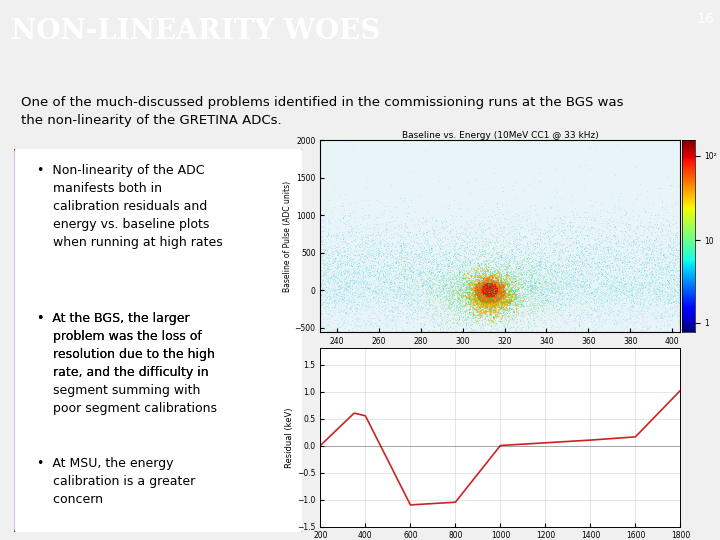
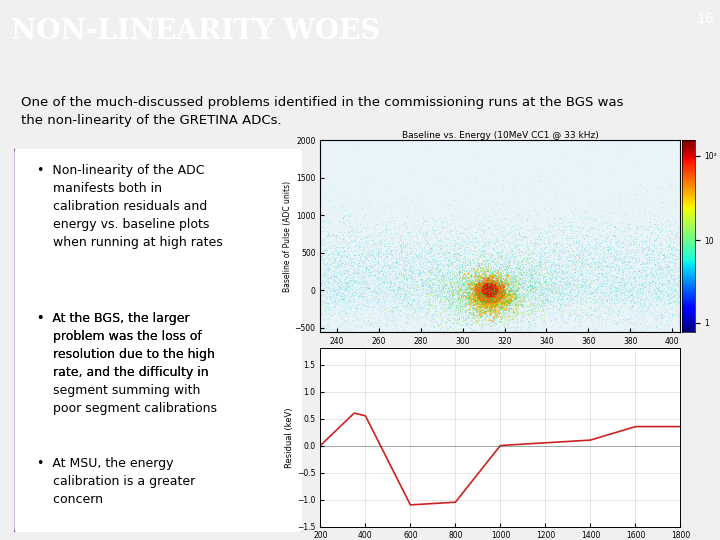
1600: 0.16 -> 0.35
1800: 1.02 -> 0.35
